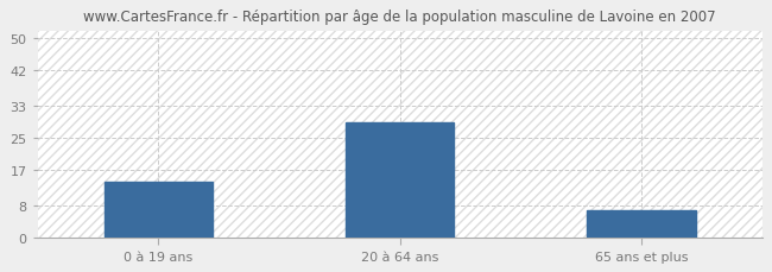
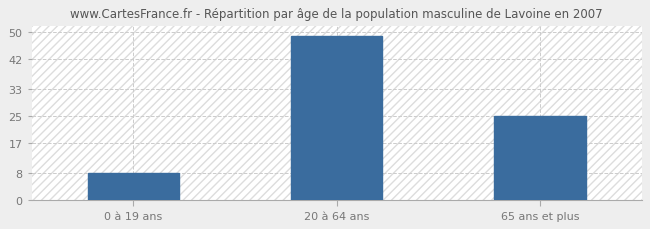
0 à 19 ans: 14 -> 8
20 à 64 ans: 29 -> 49
65 ans et plus: 7 -> 25
